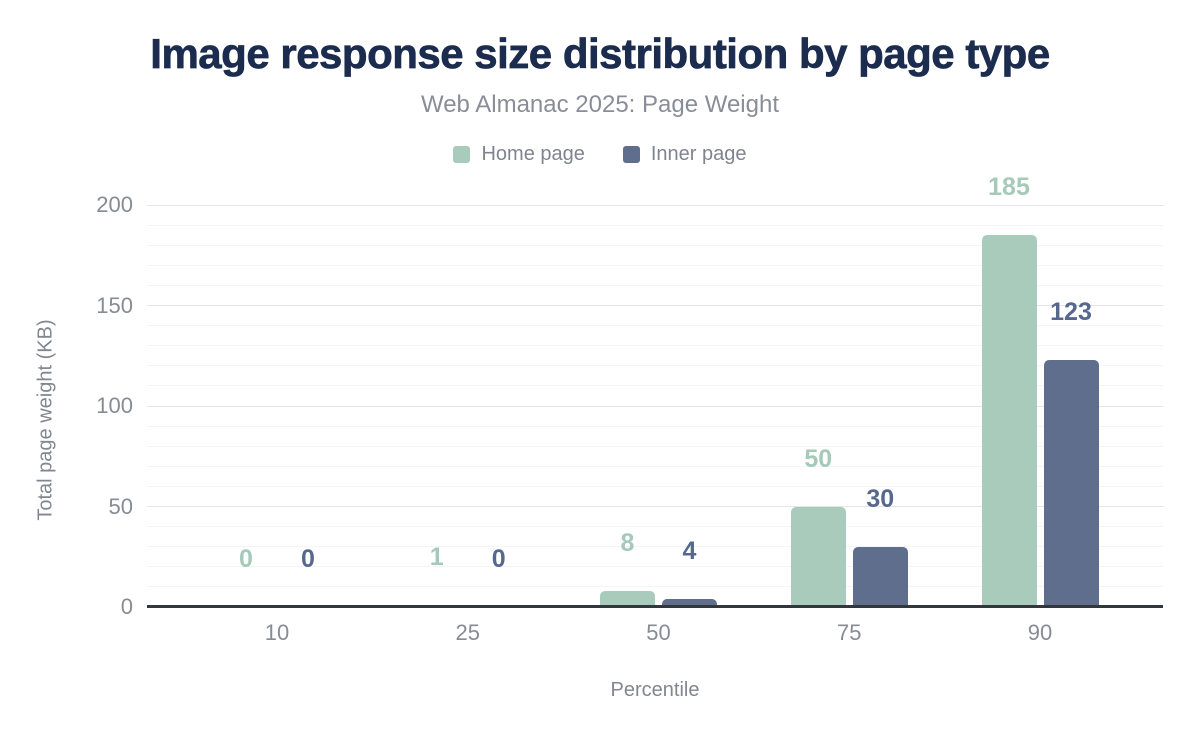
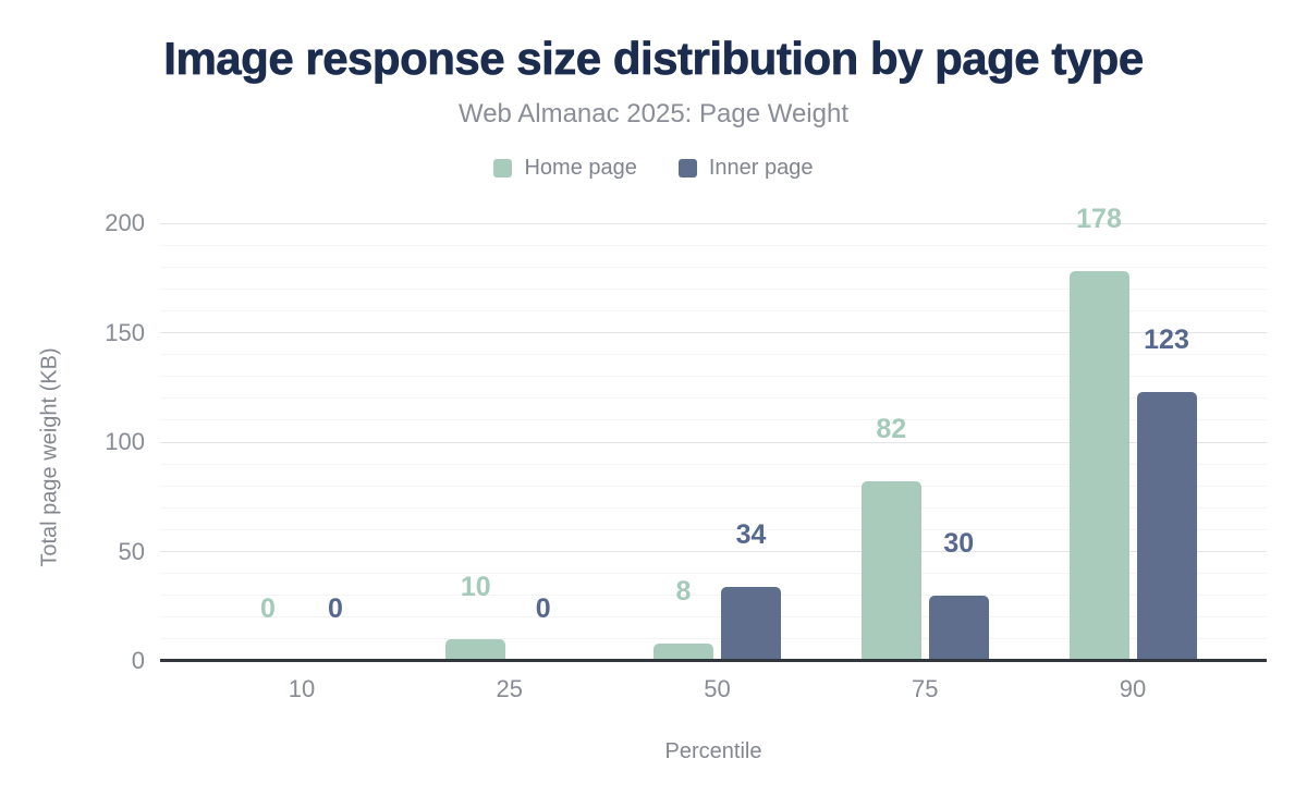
Home page/25: 1 -> 10
Inner page/50: 4 -> 34
Home page/75: 50 -> 82
Home page/90: 185 -> 178
